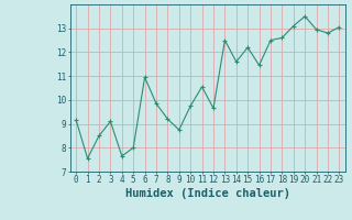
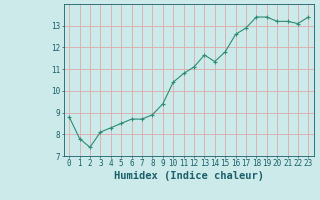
0: 9.15 -> 8.80
1: 7.55 -> 7.80
2: 8.50 -> 7.40
3: 9.10 -> 8.10
4: 7.65 -> 8.30
5: 8.00 -> 8.50
6: 10.95 -> 8.70
7: 9.85 -> 8.70
8: 9.20 -> 8.90
9: 8.75 -> 9.40
10: 9.75 -> 10.40
11: 10.55 -> 10.80
12: 9.65 -> 11.10
13: 12.50 -> 11.65
14: 11.60 -> 11.35
15: 12.20 -> 11.80
16: 11.45 -> 12.60
17: 12.50 -> 12.90
18: 12.60 -> 13.40
19: 13.10 -> 13.40
20: 13.50 -> 13.20
21: 12.95 -> 13.20
22: 12.80 -> 13.10
23: 13.05 -> 13.40
